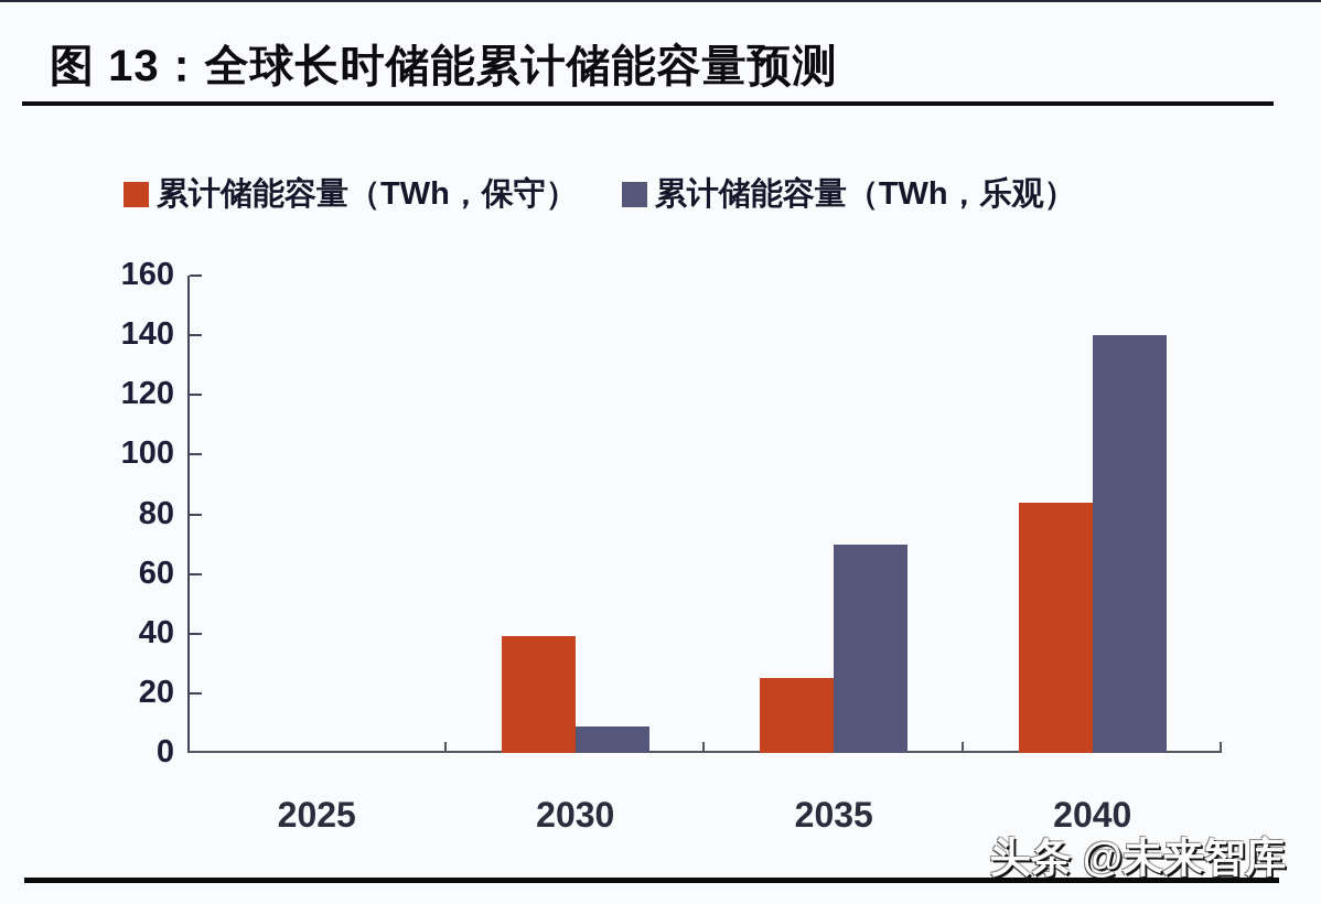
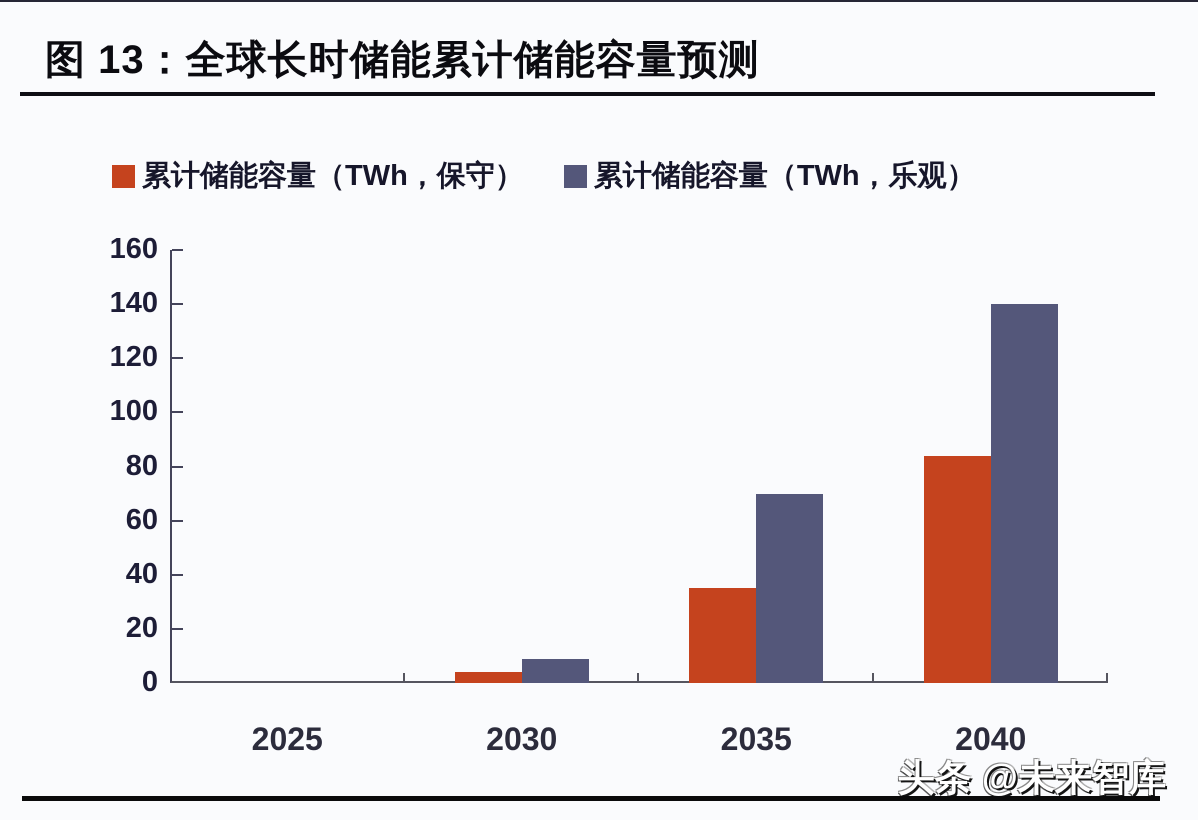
累计储能容量（TWh，保守）/2030: 39 -> 4
累计储能容量（TWh，保守）/2035: 25 -> 35
